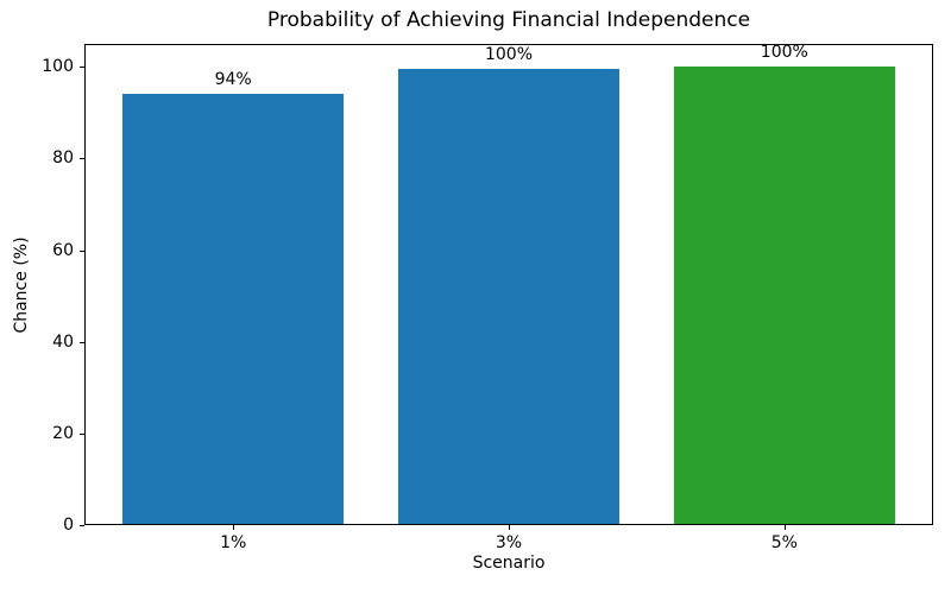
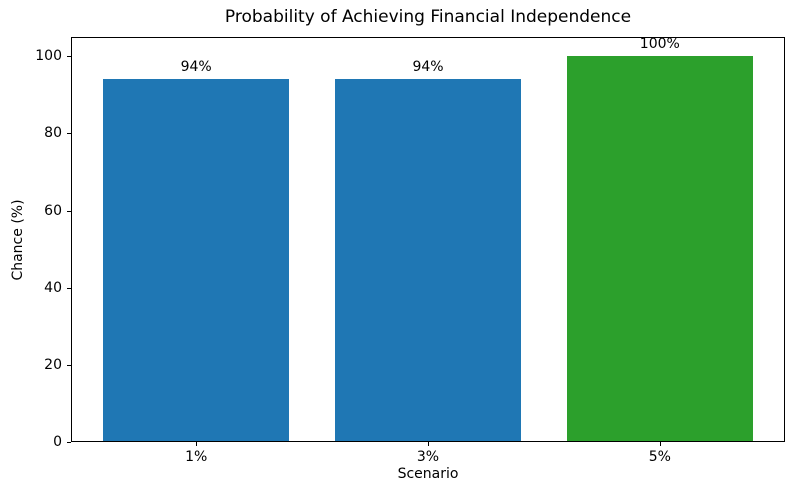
3%: 100% -> 94%
